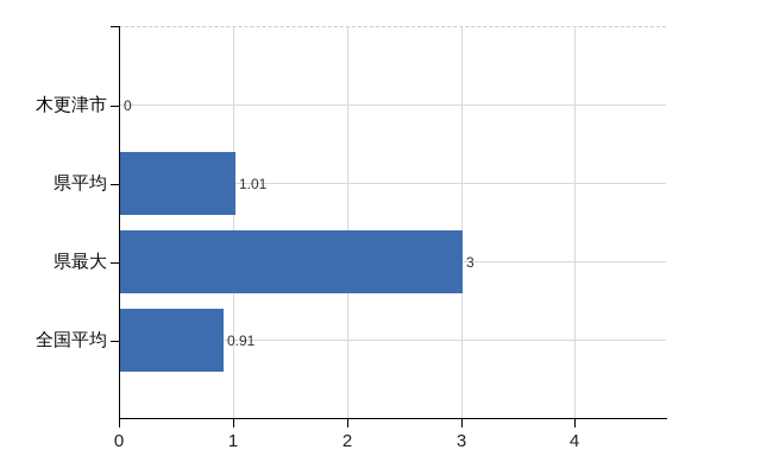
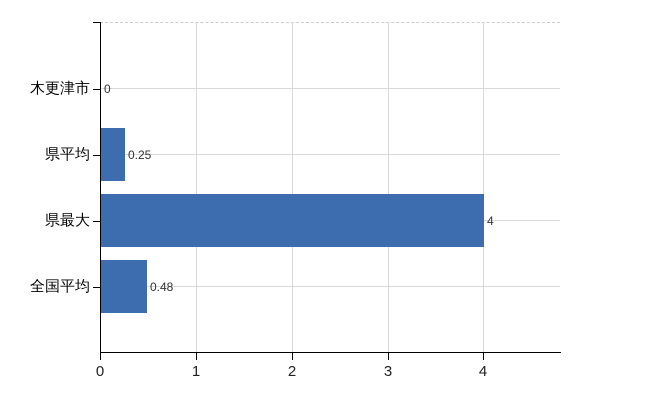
県平均: 1.01 -> 0.25
県最大: 3 -> 4
全国平均: 0.91 -> 0.48
